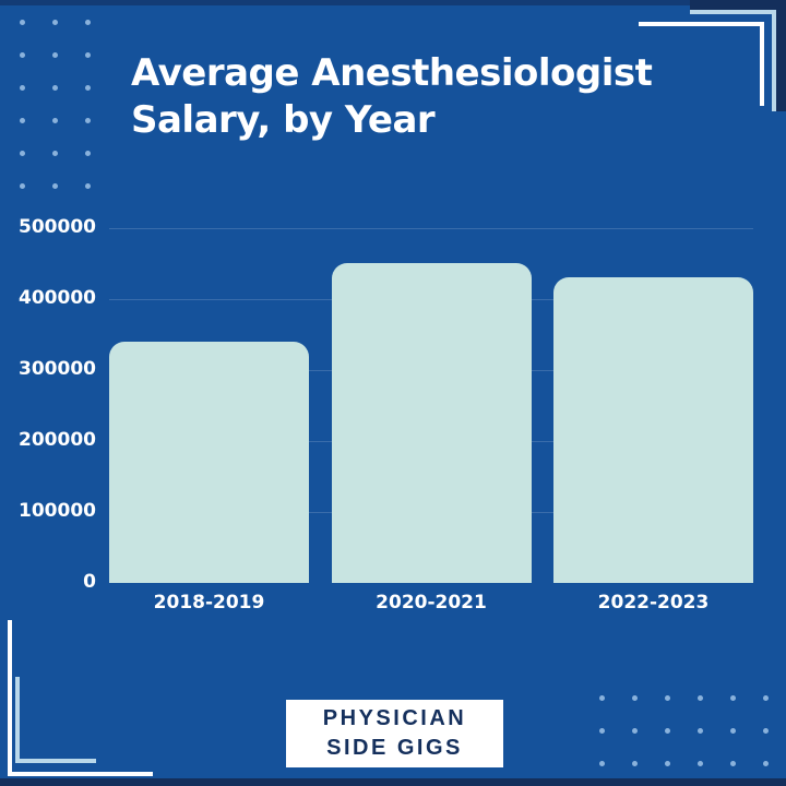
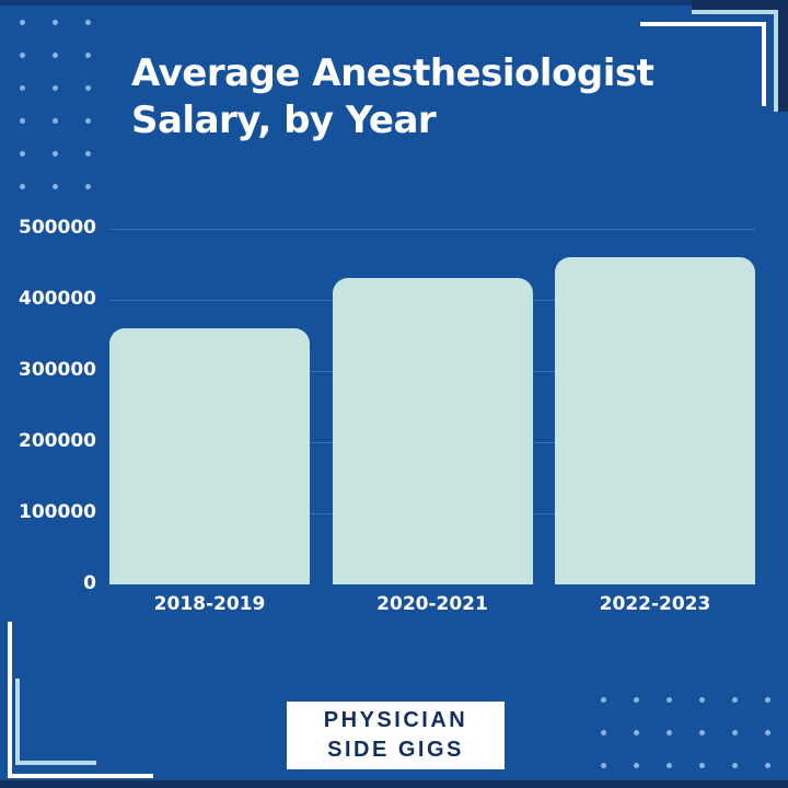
2018-2019: 340000 -> 360000
2020-2021: 450000 -> 430000
2022-2023: 430000 -> 460000
